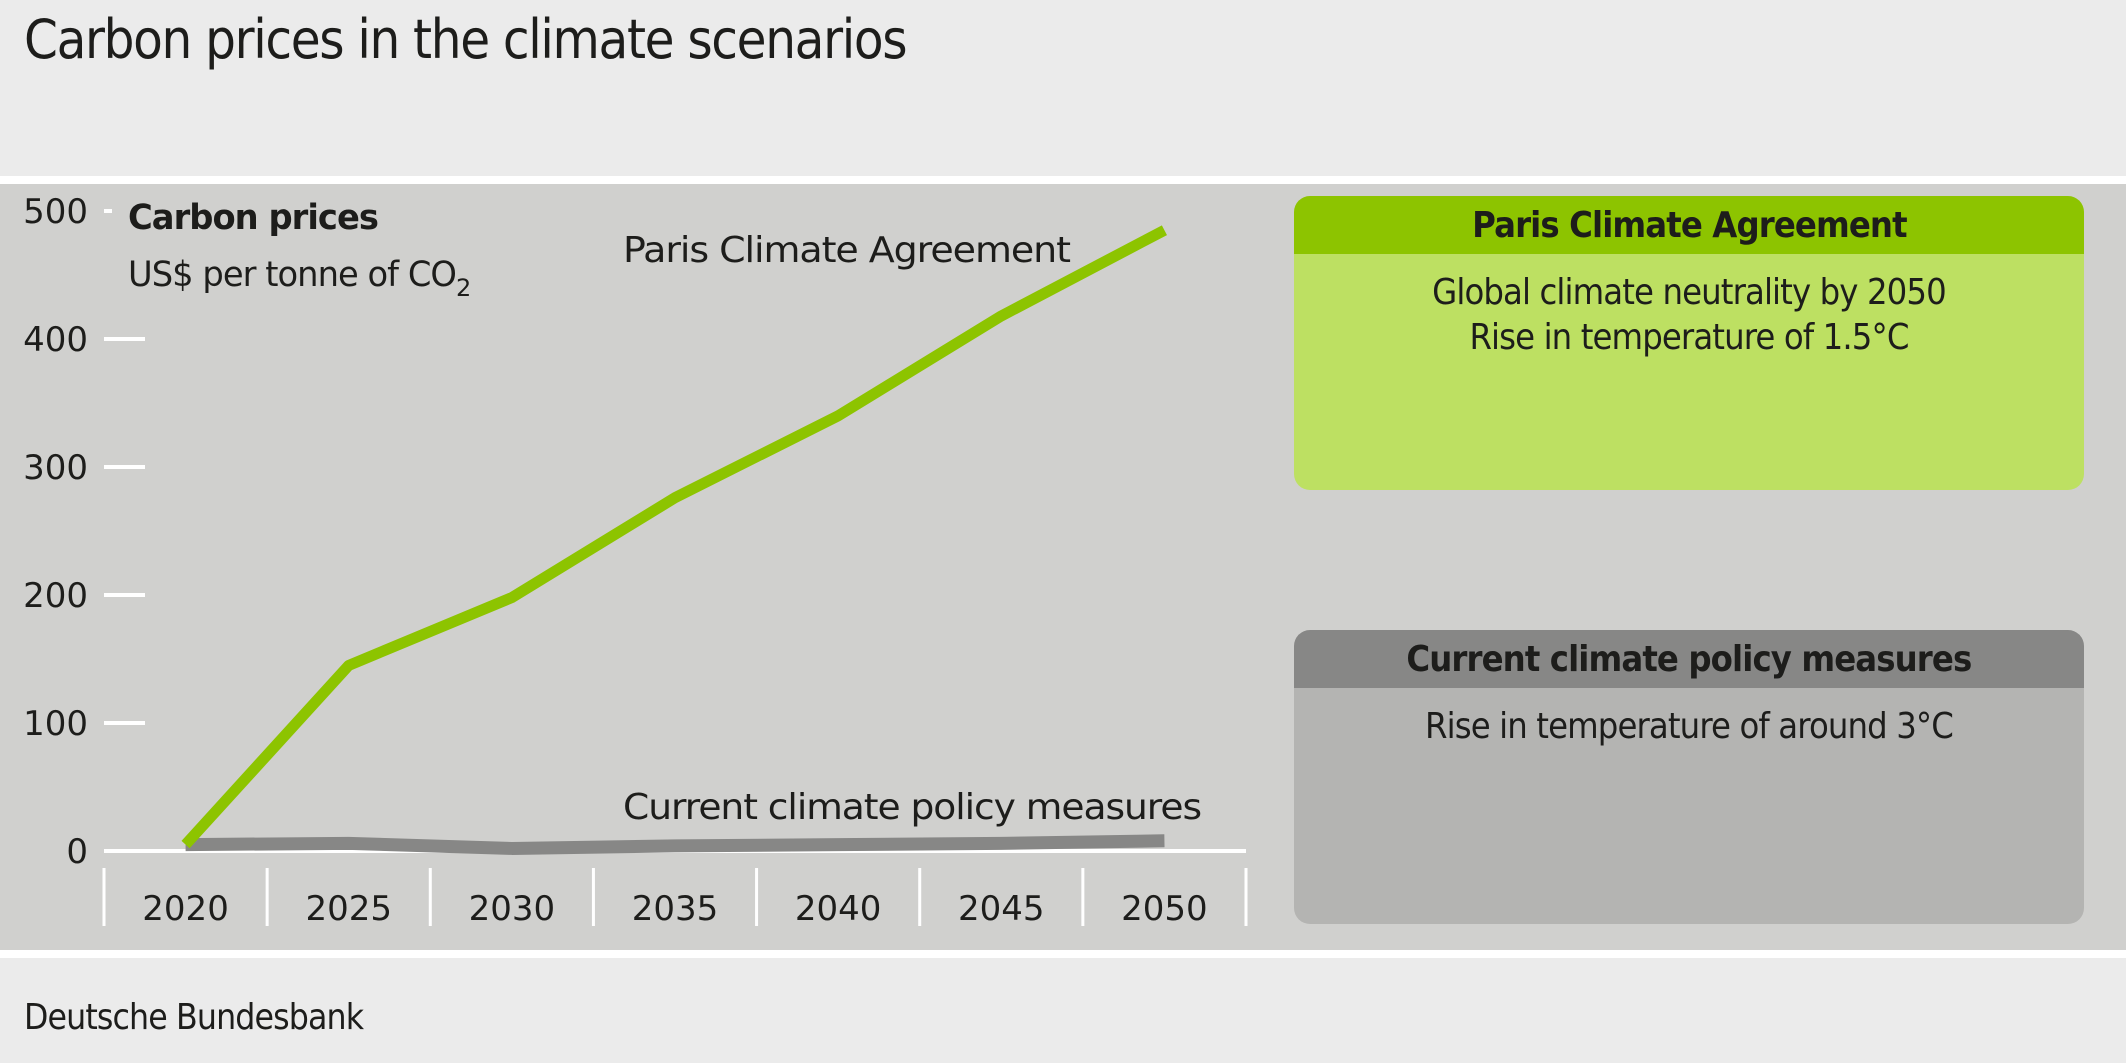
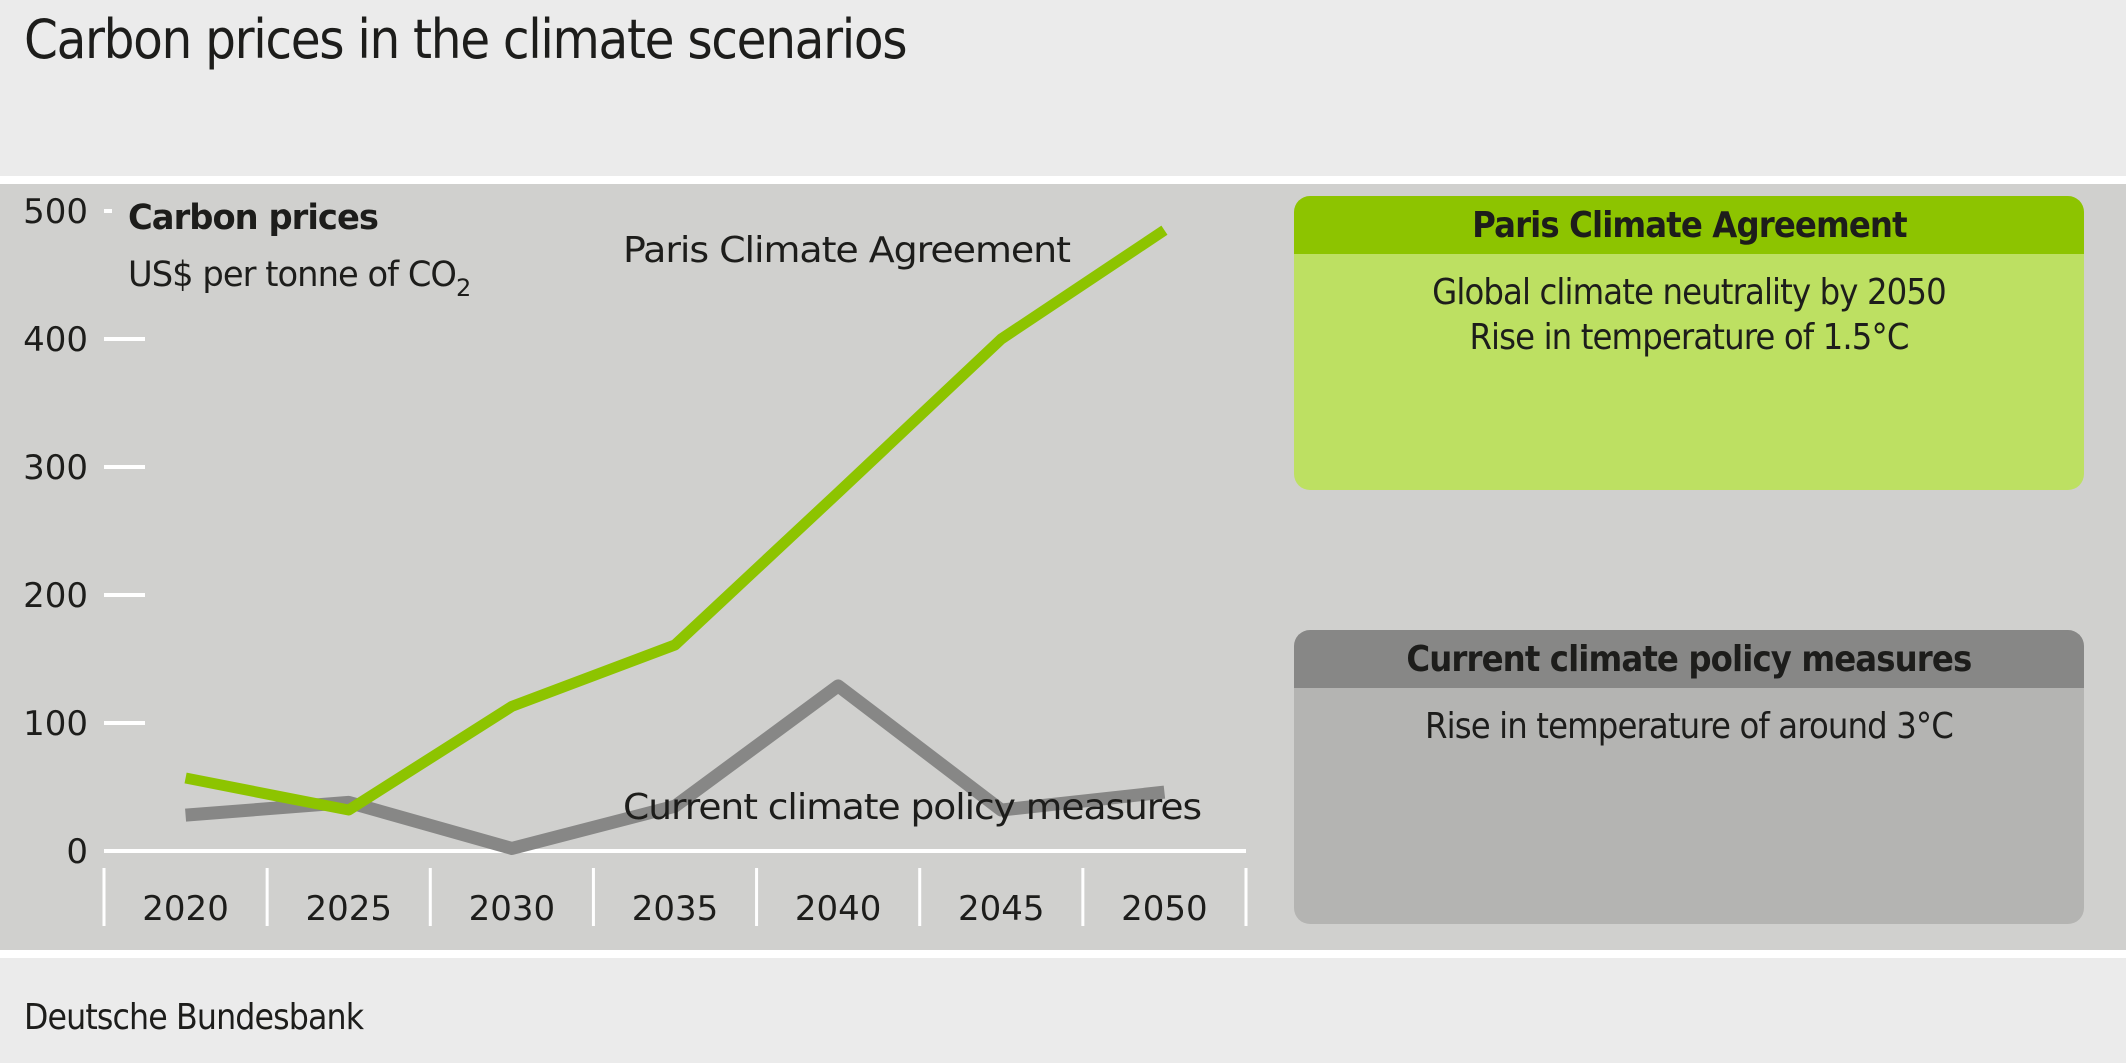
Paris Climate Agreement/2020: 5 -> 57
Current climate policy measures/2020: 5 -> 28
Paris Climate Agreement/2025: 145 -> 32
Current climate policy measures/2025: 6 -> 38
Paris Climate Agreement/2030: 198 -> 113
Paris Climate Agreement/2035: 276 -> 161
Current climate policy measures/2035: 4 -> 35
Paris Climate Agreement/2040: 340 -> 280
Current climate policy measures/2040: 5 -> 129
Paris Climate Agreement/2045: 418 -> 400
Current climate policy measures/2045: 6 -> 32
Current climate policy measures/2050: 8 -> 46
